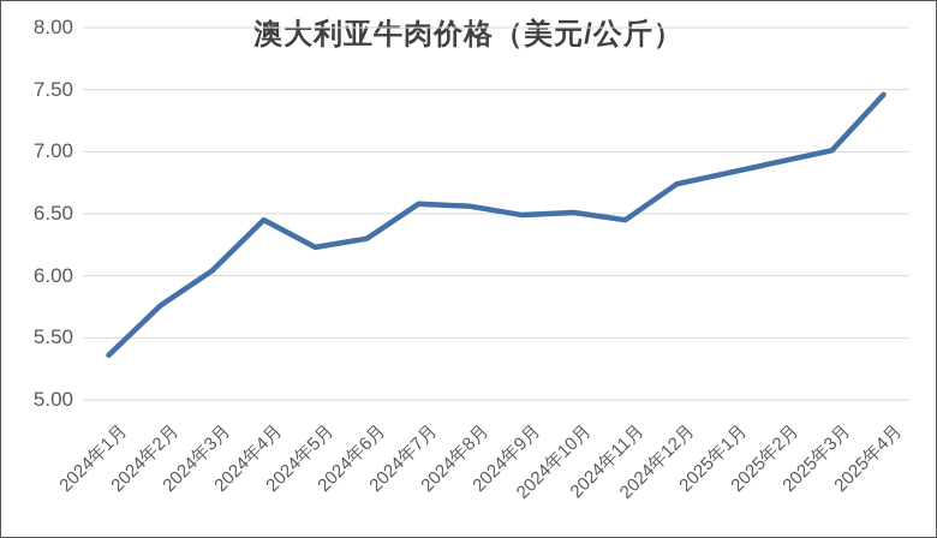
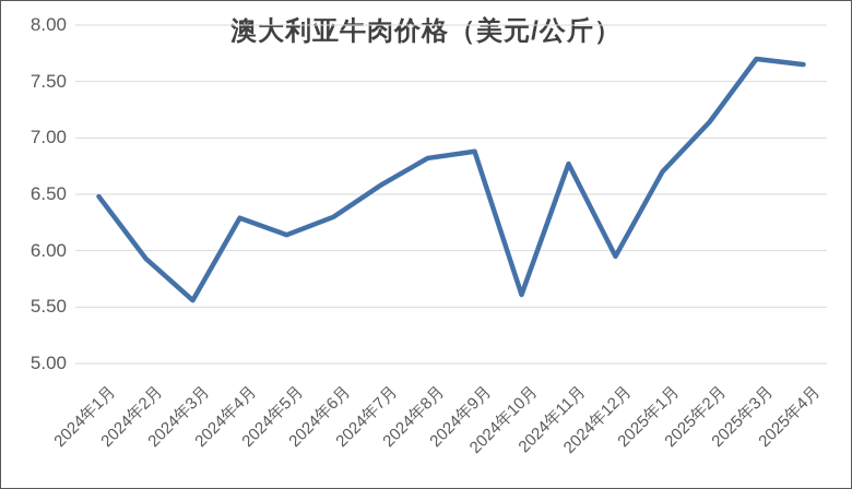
2024年1月: 5.36 -> 6.48
2024年2月: 5.76 -> 5.93
2024年3月: 6.04 -> 5.56
2024年4月: 6.45 -> 6.29
2024年5月: 6.23 -> 6.14
2024年8月: 6.56 -> 6.82
2024年9月: 6.49 -> 6.88
2024年10月: 6.51 -> 5.61
2024年11月: 6.45 -> 6.77
2024年12月: 6.74 -> 5.95
2025年1月: 6.83 -> 6.70
2025年2月: 6.92 -> 7.14
2025年3月: 7.01 -> 7.70
2025年4月: 7.46 -> 7.65
